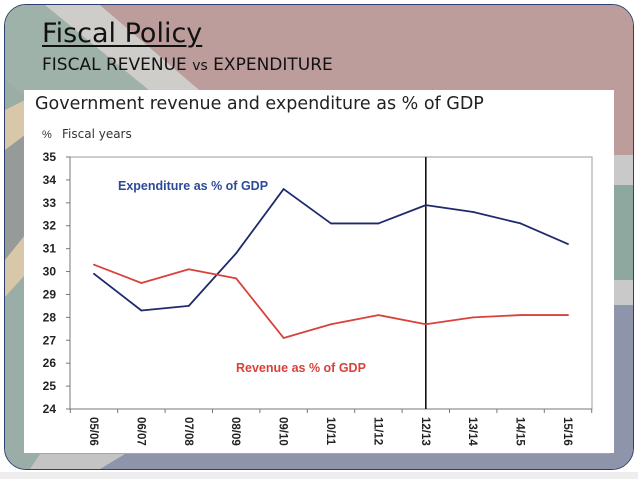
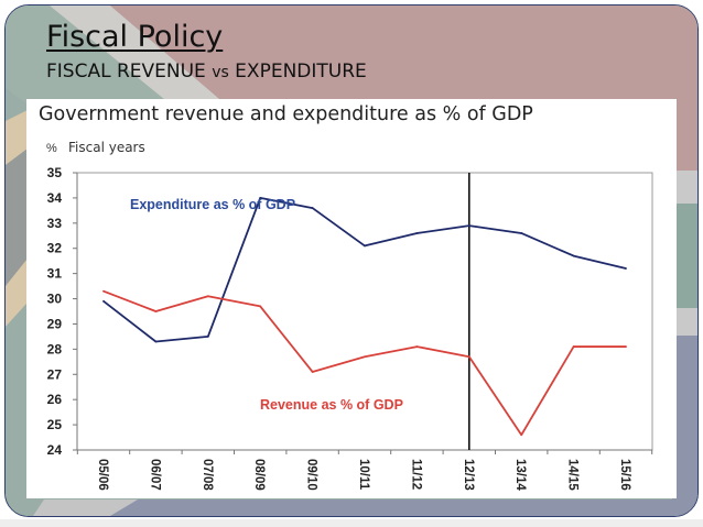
Expenditure as % of GDP/08/09: 30.8 -> 34.0
Expenditure as % of GDP/11/12: 32.1 -> 32.6
Revenue as % of GDP/13/14: 28.0 -> 24.6
Expenditure as % of GDP/14/15: 32.1 -> 31.7
